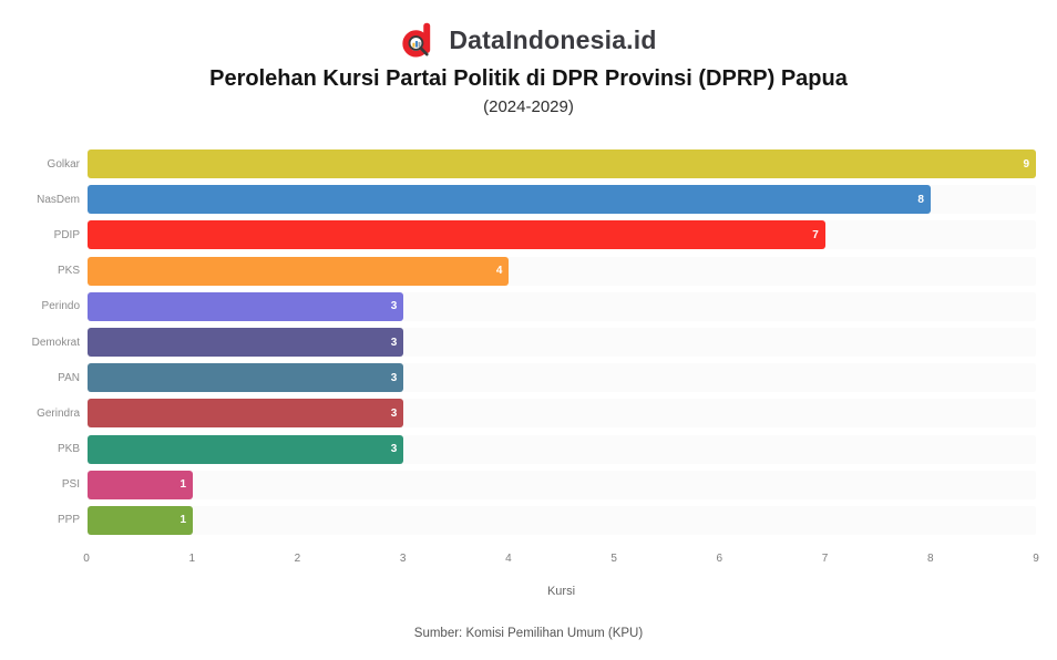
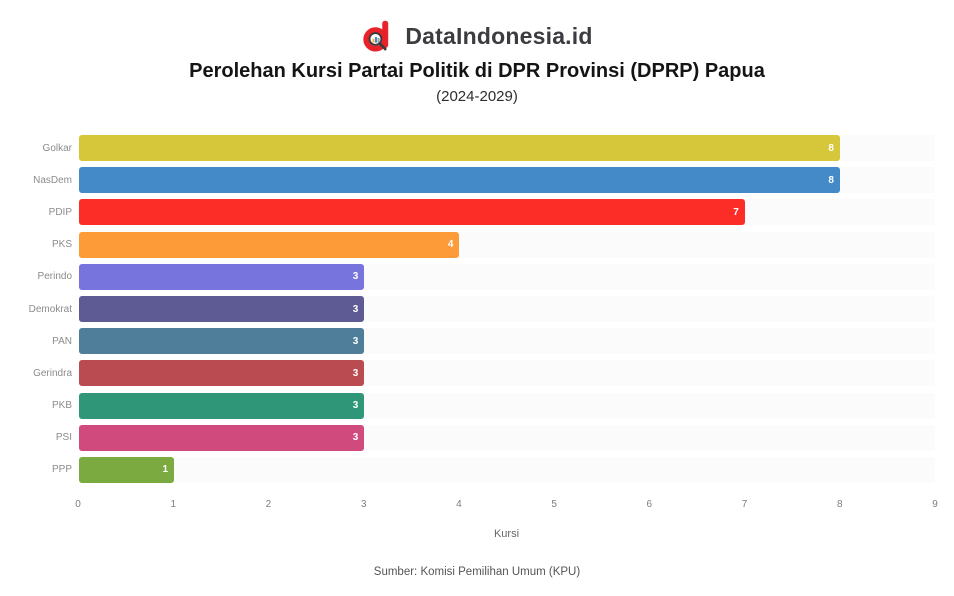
Golkar: 9 -> 8
PSI: 1 -> 3
